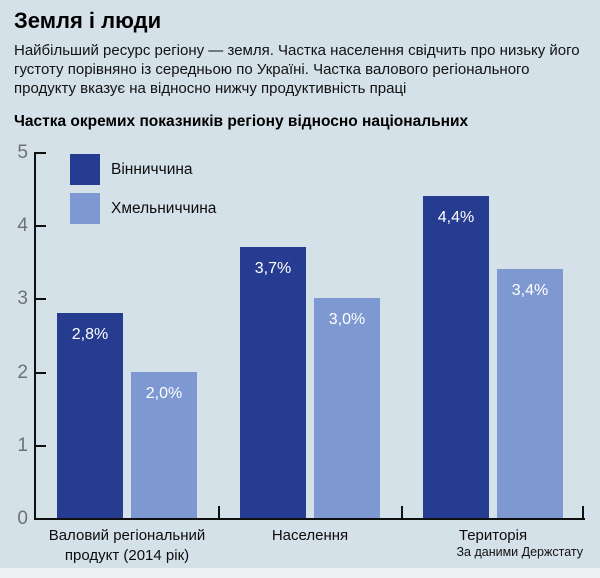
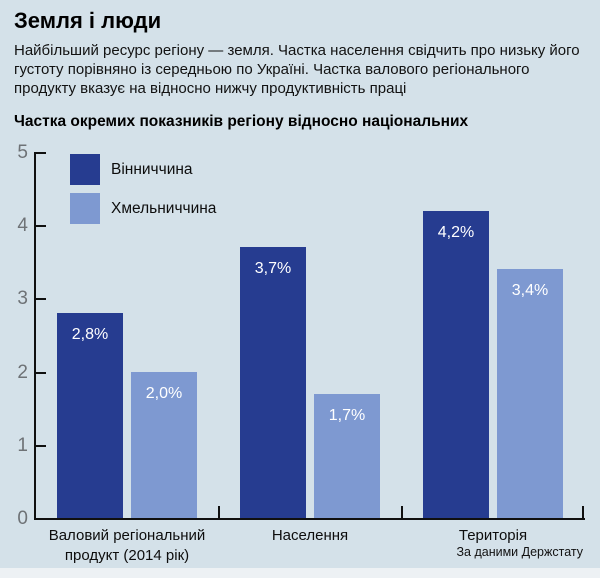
Хмельниччина/Населення: 3,0% -> 1,7%
Вінниччина/Територія: 4,4% -> 4,2%
